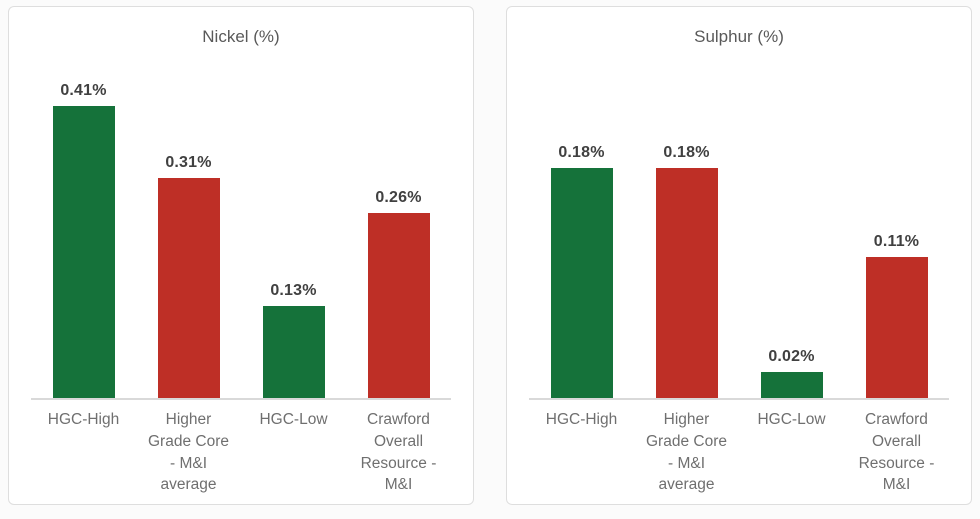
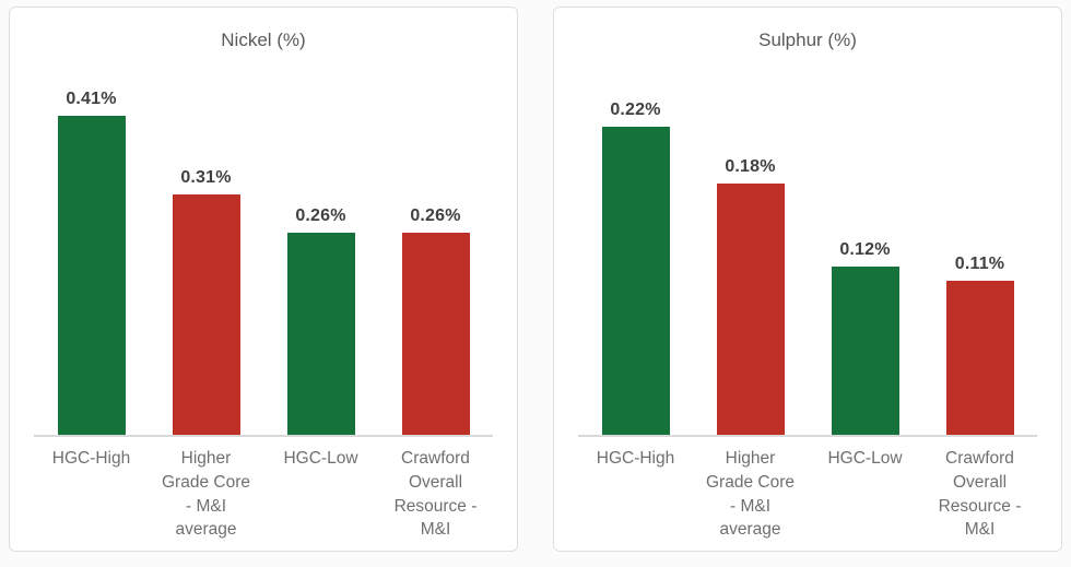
Nickel (%)/HGC-Low: 0.13% -> 0.26%
Sulphur (%)/HGC-High: 0.18% -> 0.22%
Sulphur (%)/HGC-Low: 0.02% -> 0.12%
